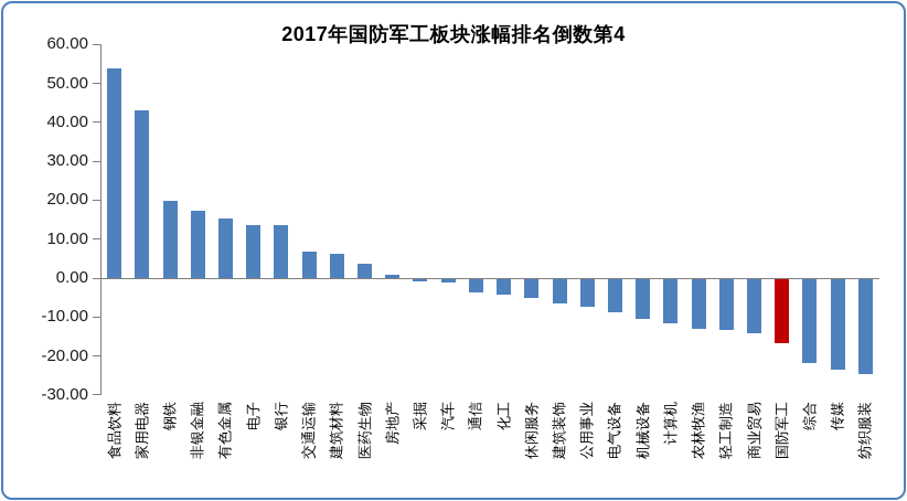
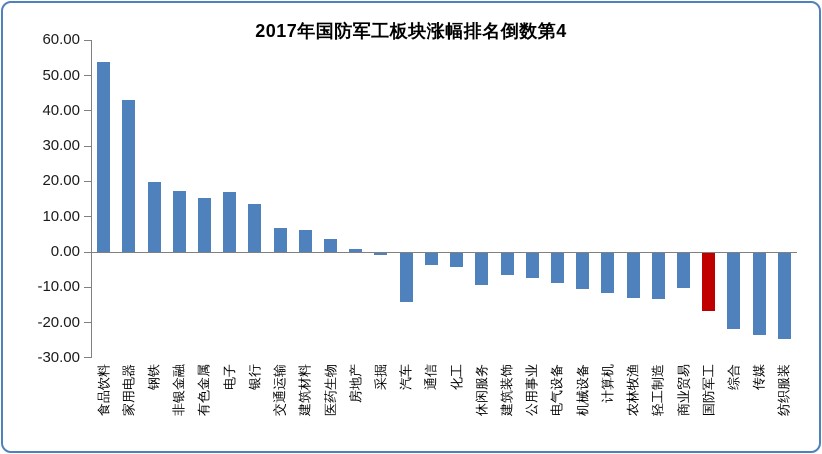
电子: 14 -> 17
汽车: -1 -> -14
休闲服务: -5 -> -9
商业贸易: -14 -> -10
